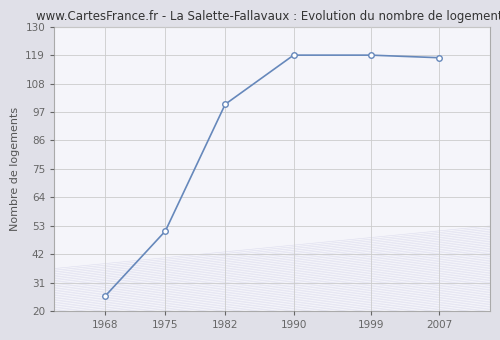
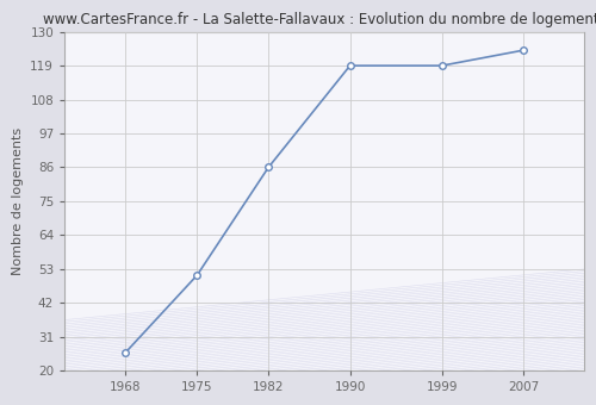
1982: 100 -> 86
2007: 118 -> 124
